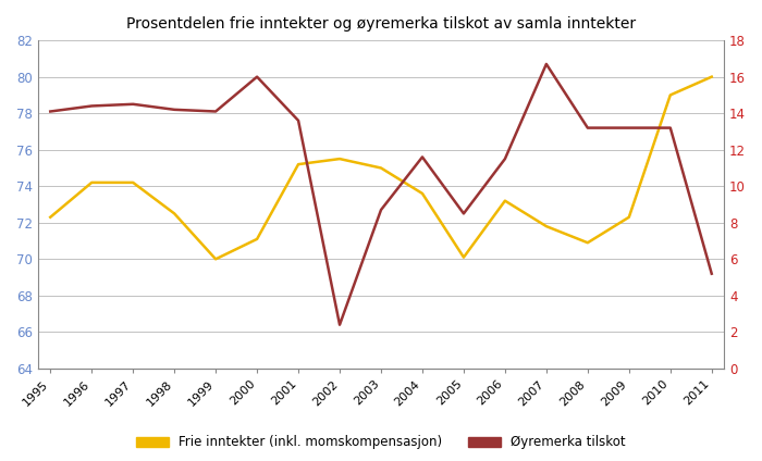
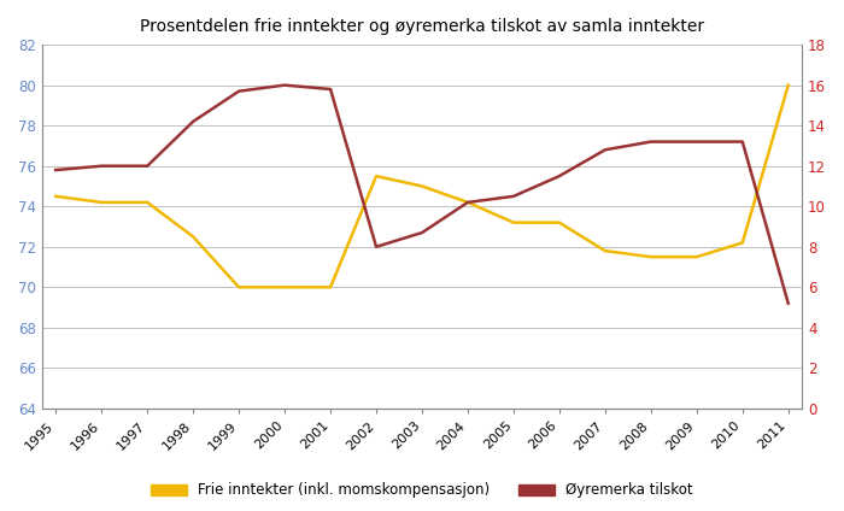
Frie inntekter (inkl. momskompensasjon)/1995: 72.3 -> 74.5
Øyremerka tilskot/1995: 14.1 -> 11.8
Øyremerka tilskot/1996: 14.4 -> 12.0
Øyremerka tilskot/1997: 14.5 -> 12.0
Øyremerka tilskot/1999: 14.1 -> 15.7
Frie inntekter (inkl. momskompensasjon)/2000: 71.1 -> 70.0
Frie inntekter (inkl. momskompensasjon)/2001: 75.2 -> 70.0
Øyremerka tilskot/2001: 13.6 -> 15.8
Øyremerka tilskot/2002: 2.4 -> 8.0
Frie inntekter (inkl. momskompensasjon)/2004: 73.6 -> 74.2
Øyremerka tilskot/2004: 11.6 -> 10.2
Frie inntekter (inkl. momskompensasjon)/2005: 70.1 -> 73.2
Øyremerka tilskot/2005: 8.5 -> 10.5
Øyremerka tilskot/2007: 16.7 -> 12.8
Frie inntekter (inkl. momskompensasjon)/2008: 70.9 -> 71.5
Frie inntekter (inkl. momskompensasjon)/2009: 72.3 -> 71.5
Frie inntekter (inkl. momskompensasjon)/2010: 79.0 -> 72.2
